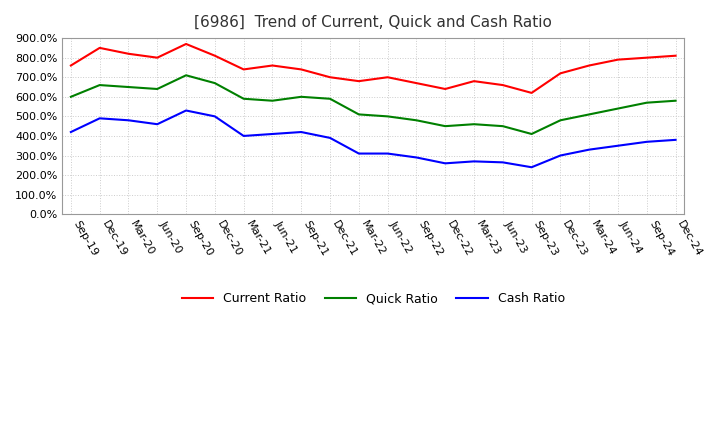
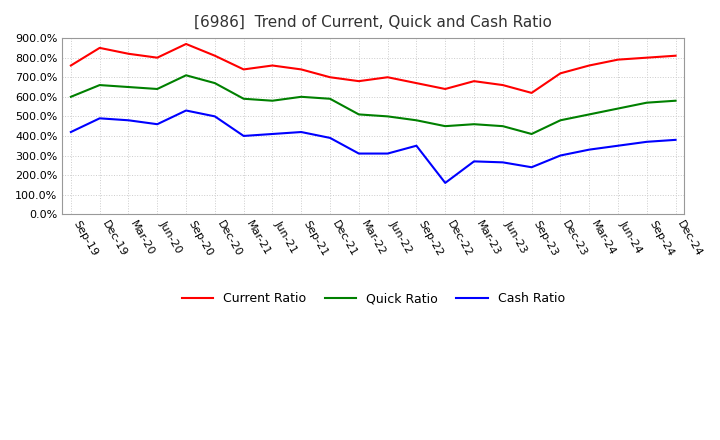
Cash Ratio/Sep-22: 290% -> 350%
Cash Ratio/Dec-22: 260% -> 160%
